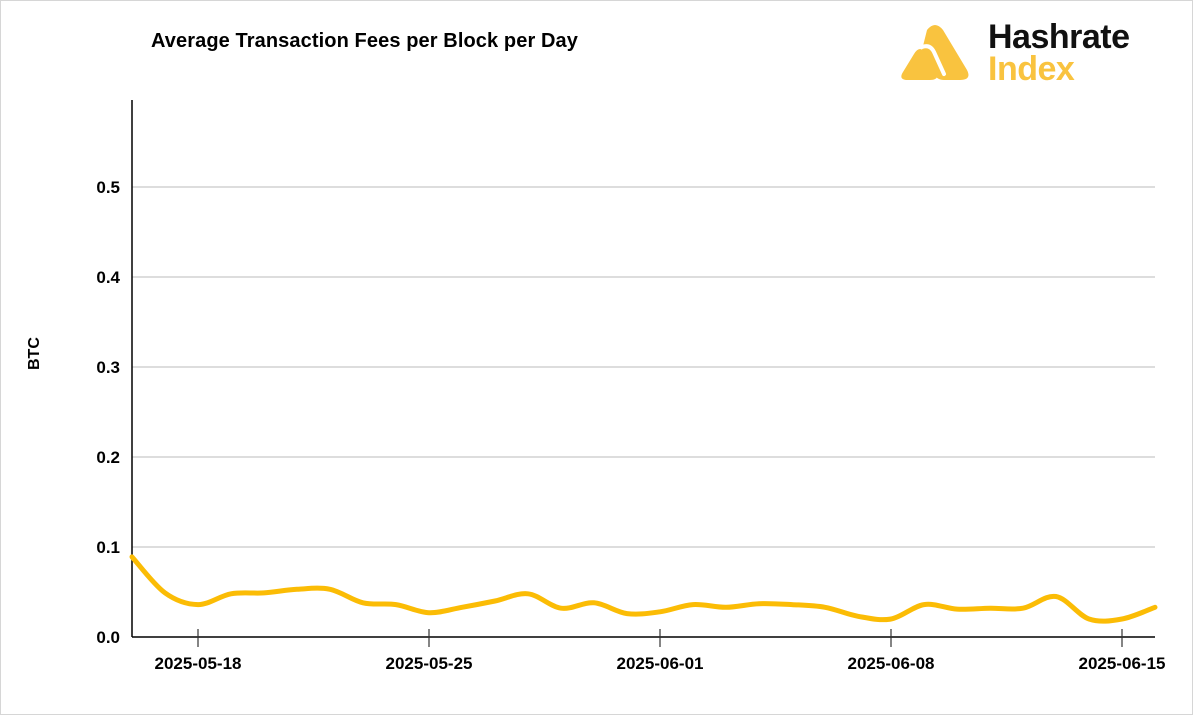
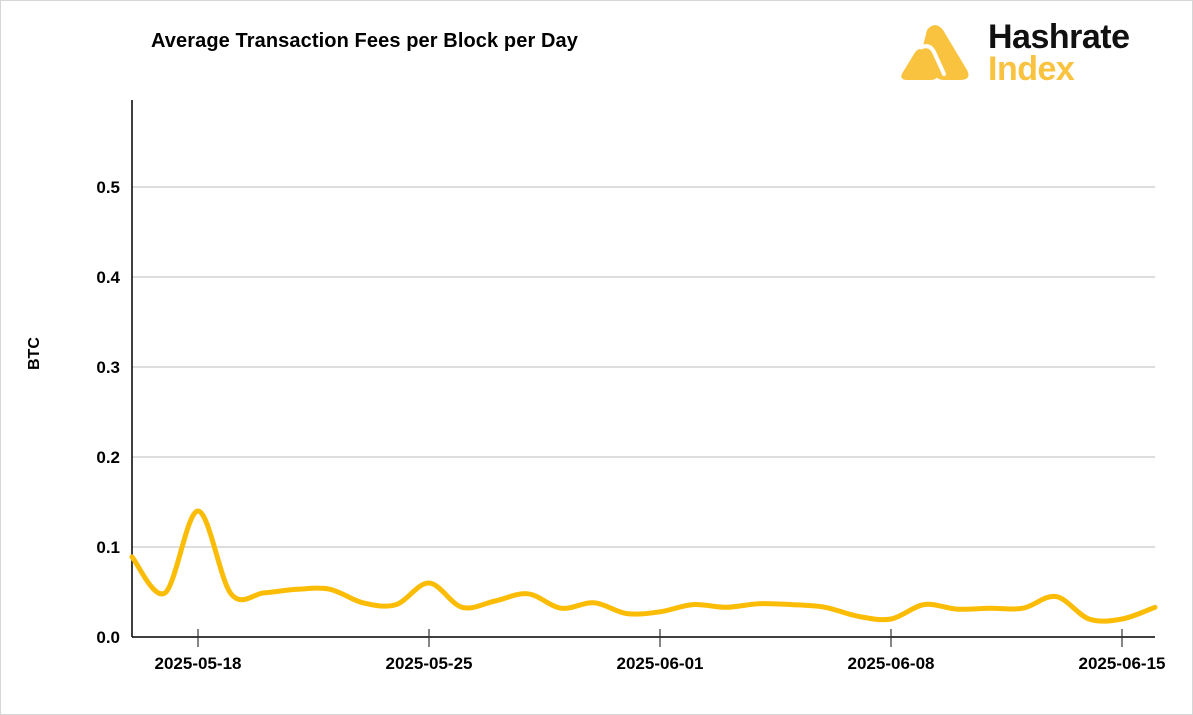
2025-05-18: 0.04 -> 0.14
2025-05-25: 0.03 -> 0.06
